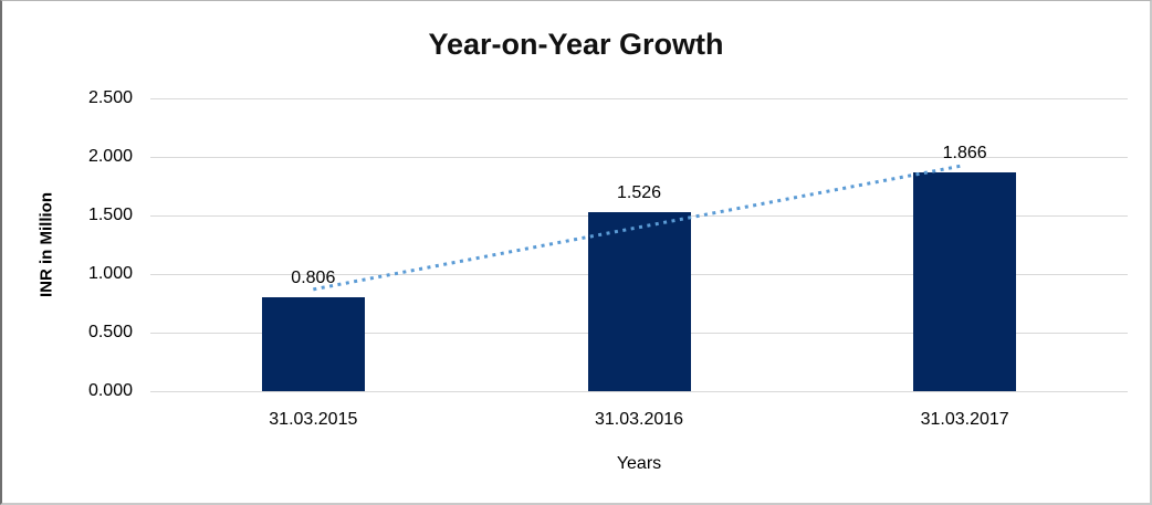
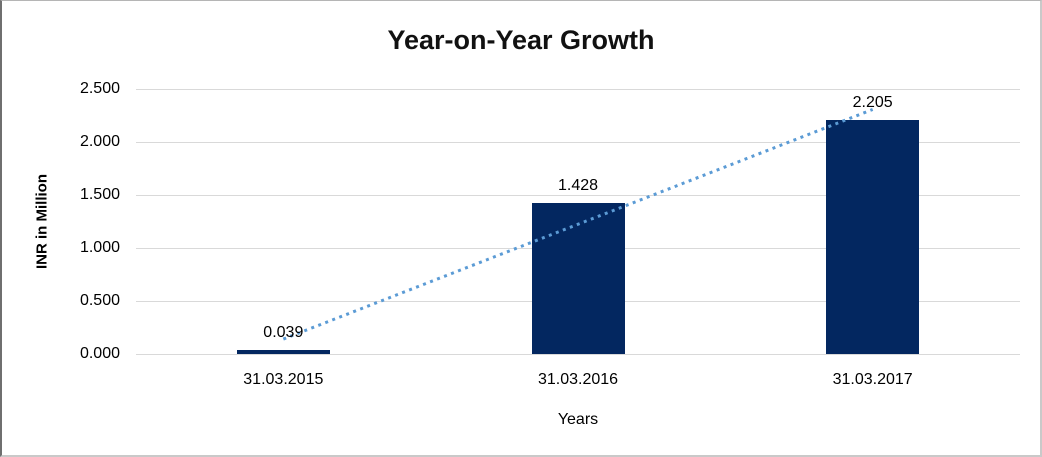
31.03.2015: 0.806 -> 0.039
31.03.2016: 1.526 -> 1.428
31.03.2017: 1.866 -> 2.205
